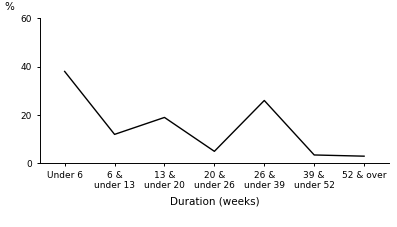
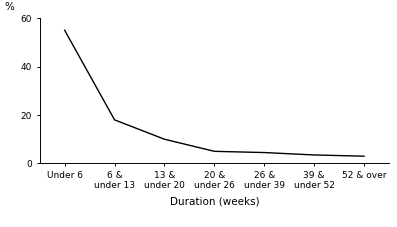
Under 6: 38.0 -> 55.0
6 & under 13: 12.0 -> 18.0
13 & under 20: 19.0 -> 10.0
26 & under 39: 26.0 -> 4.5
